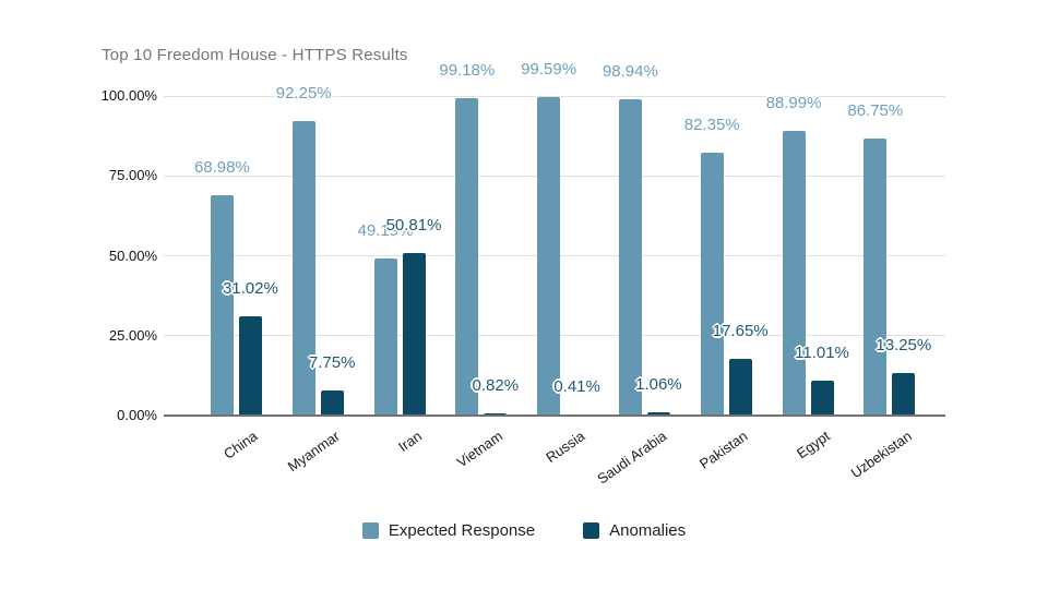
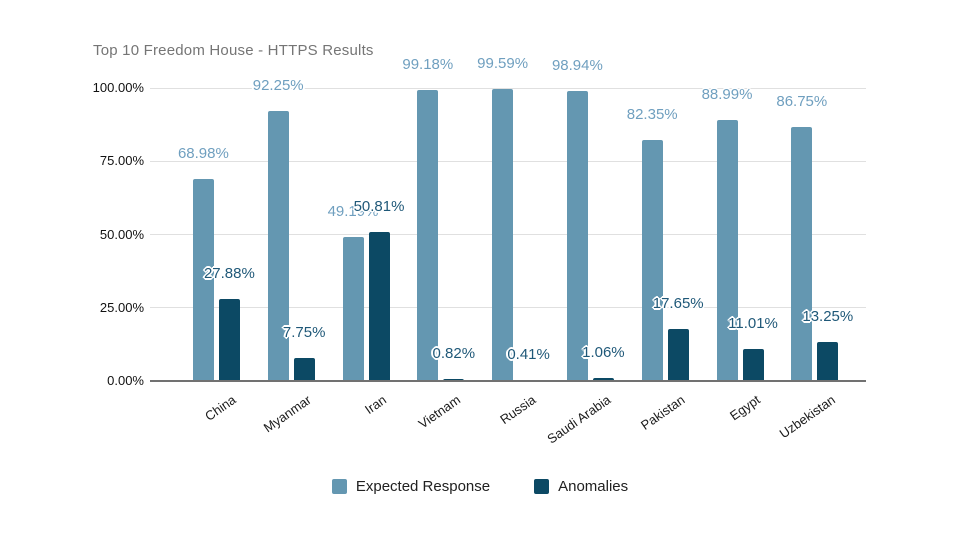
Anomalies/China: 31.02% -> 27.88%
